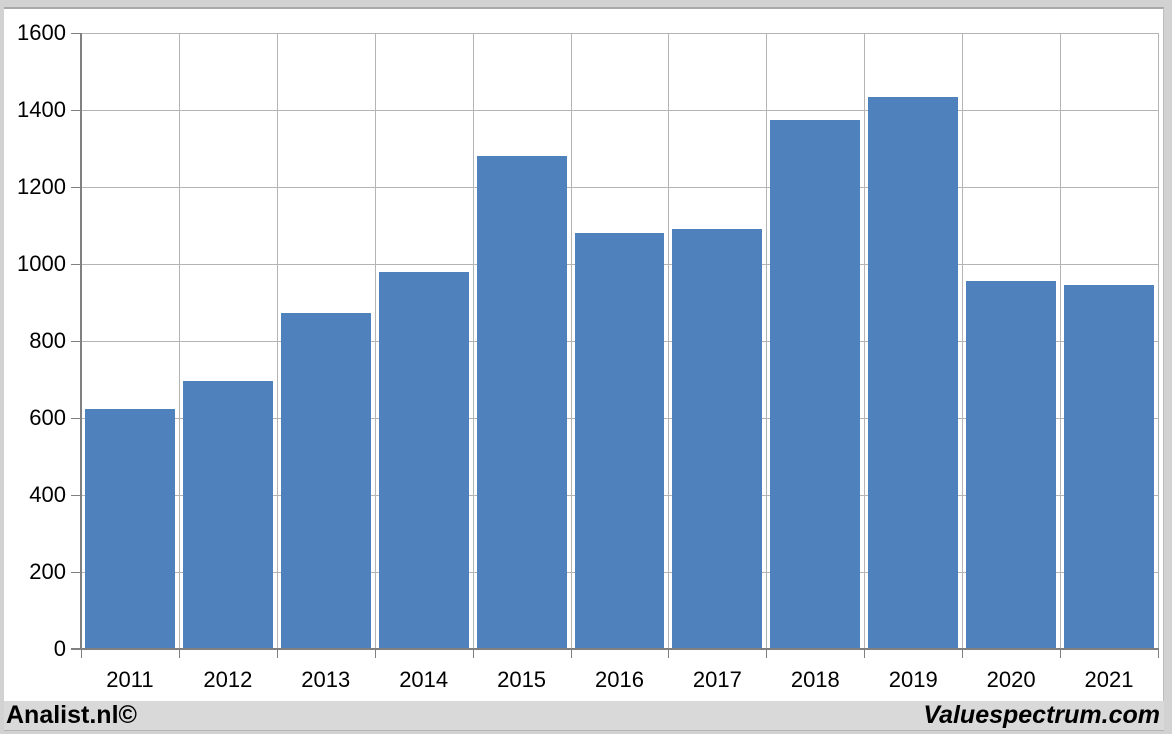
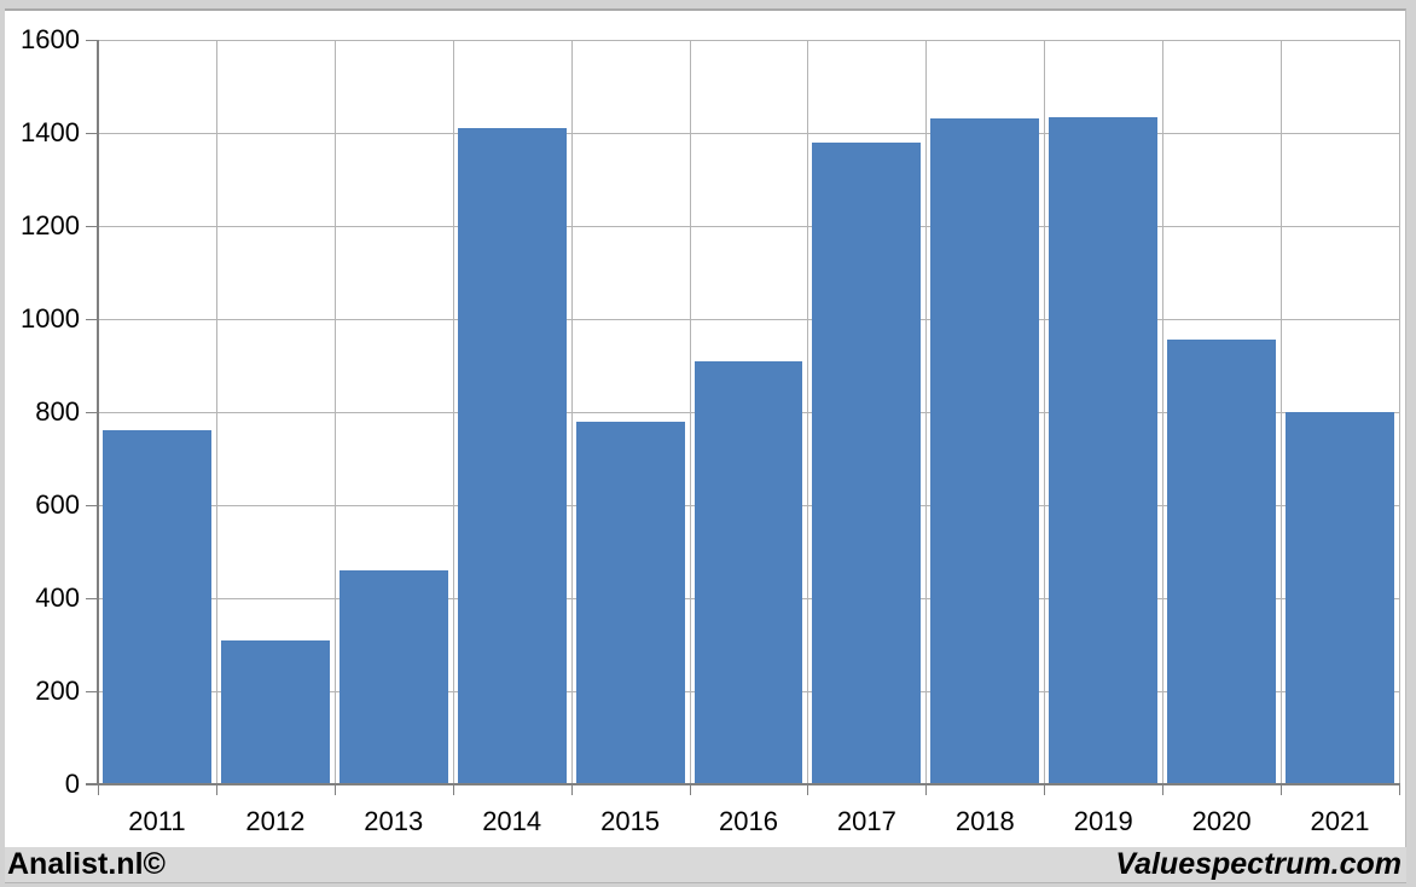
2011: 620 -> 760
2012: 700 -> 310
2013: 870 -> 460
2014: 980 -> 1410
2015: 1280 -> 780
2016: 1080 -> 910
2017: 1090 -> 1380
2018: 1370 -> 1430
2021: 940 -> 800
